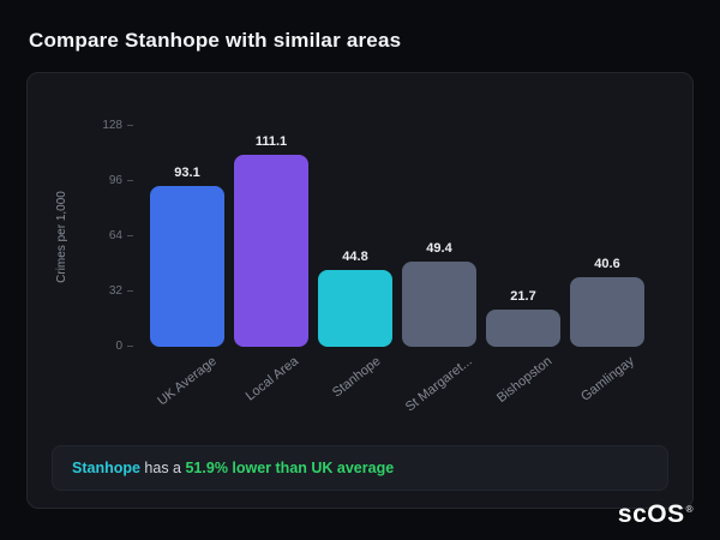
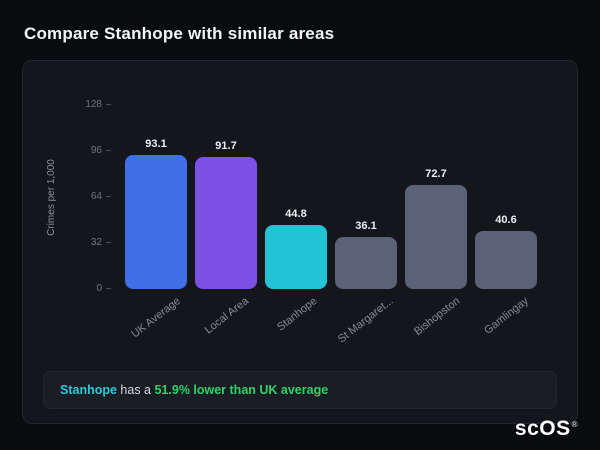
Local Area: 111.1 -> 91.7
St Margaret...: 49.4 -> 36.1
Bishopston: 21.7 -> 72.7
